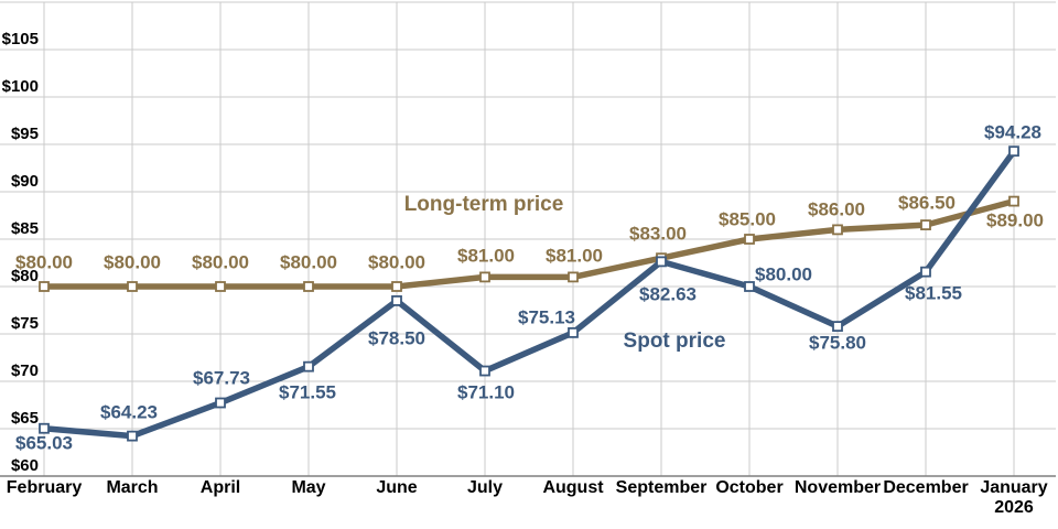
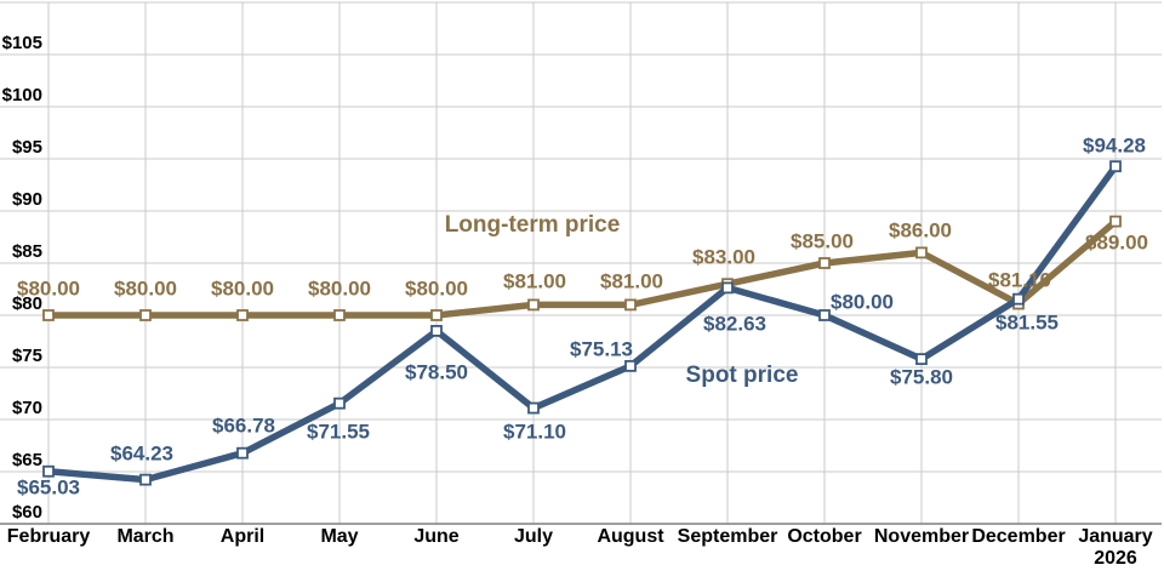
Spot price/April: $67.73 -> $66.78
Long-term price/December: $86.50 -> $81.10
